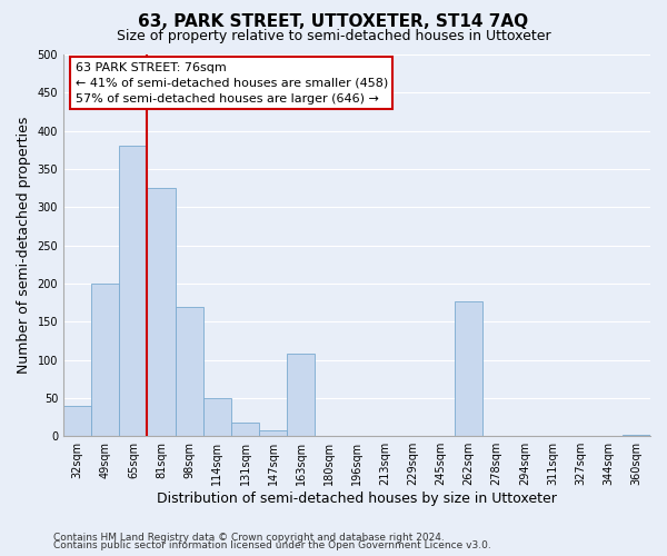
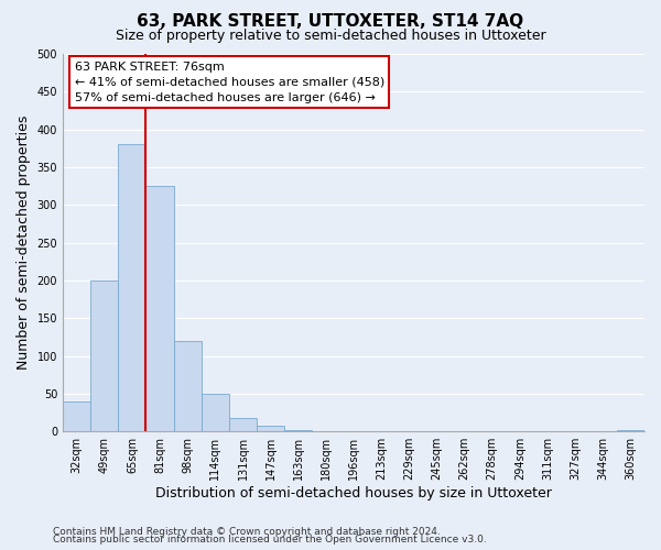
98sqm: 170 -> 120
163sqm: 108 -> 2
262sqm: 176 -> 1
